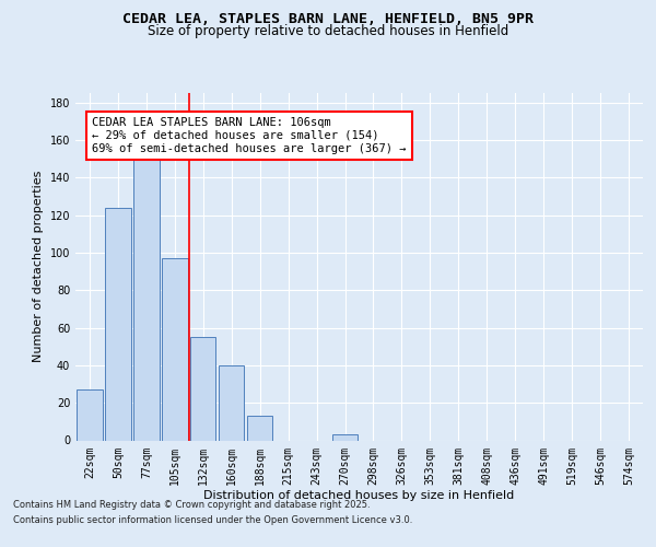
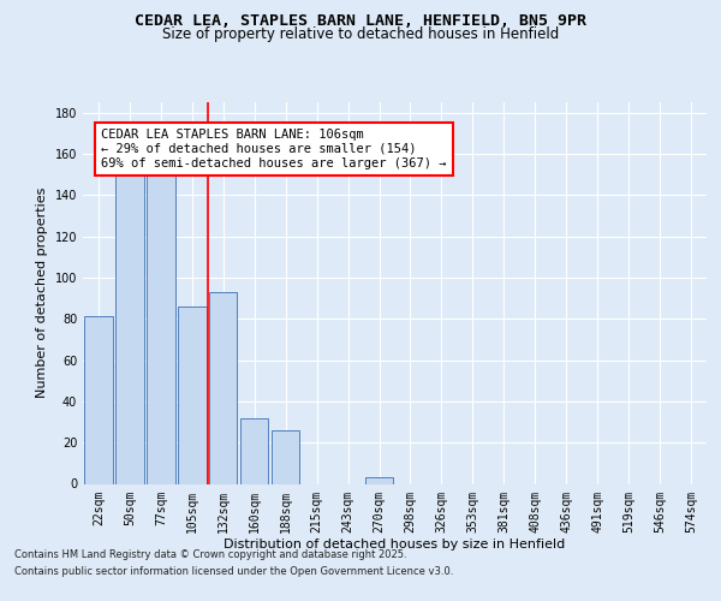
22sqm: 27 -> 81
50sqm: 124 -> 150
105sqm: 97 -> 86
132sqm: 55 -> 93
160sqm: 40 -> 32
188sqm: 13 -> 26
